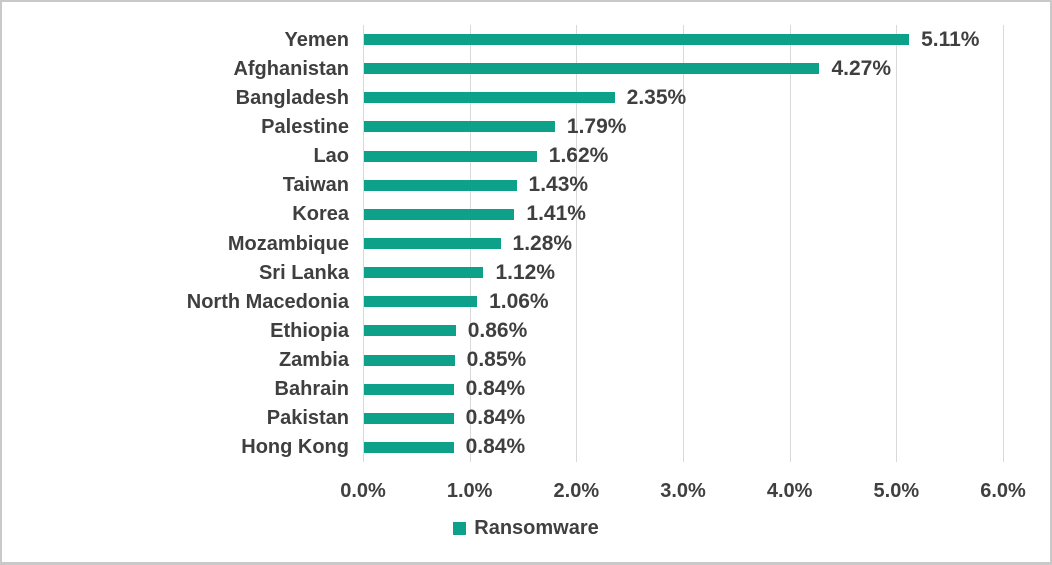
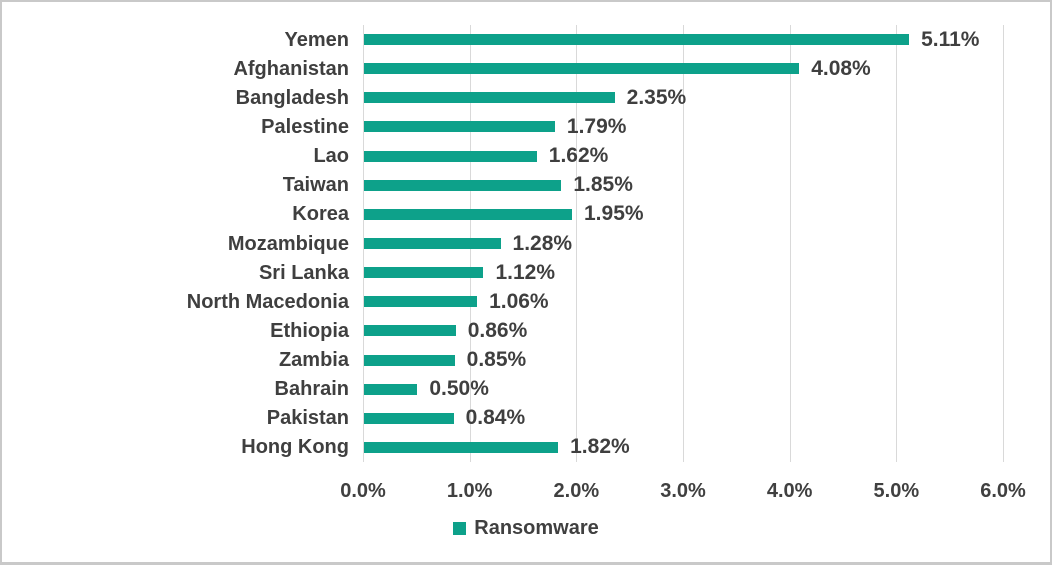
Afghanistan: 4.27% -> 4.08%
Taiwan: 1.43% -> 1.85%
Korea: 1.41% -> 1.95%
Bahrain: 0.84% -> 0.50%
Hong Kong: 0.84% -> 1.82%
